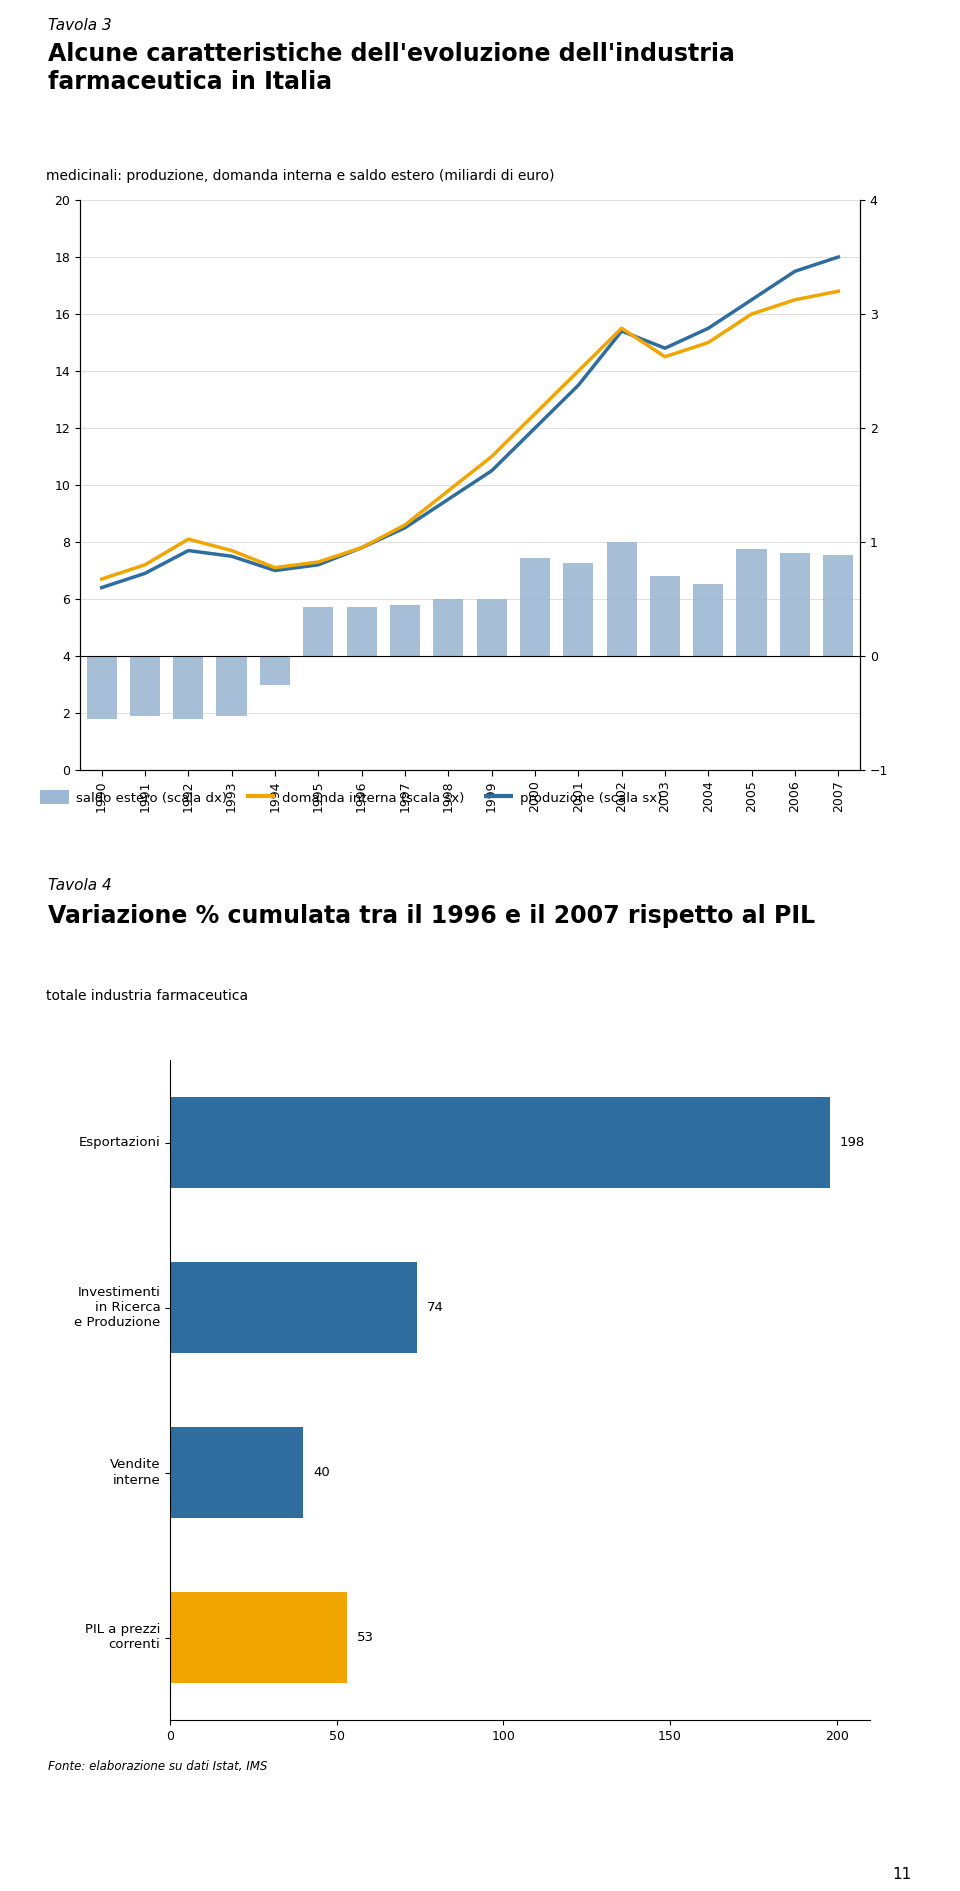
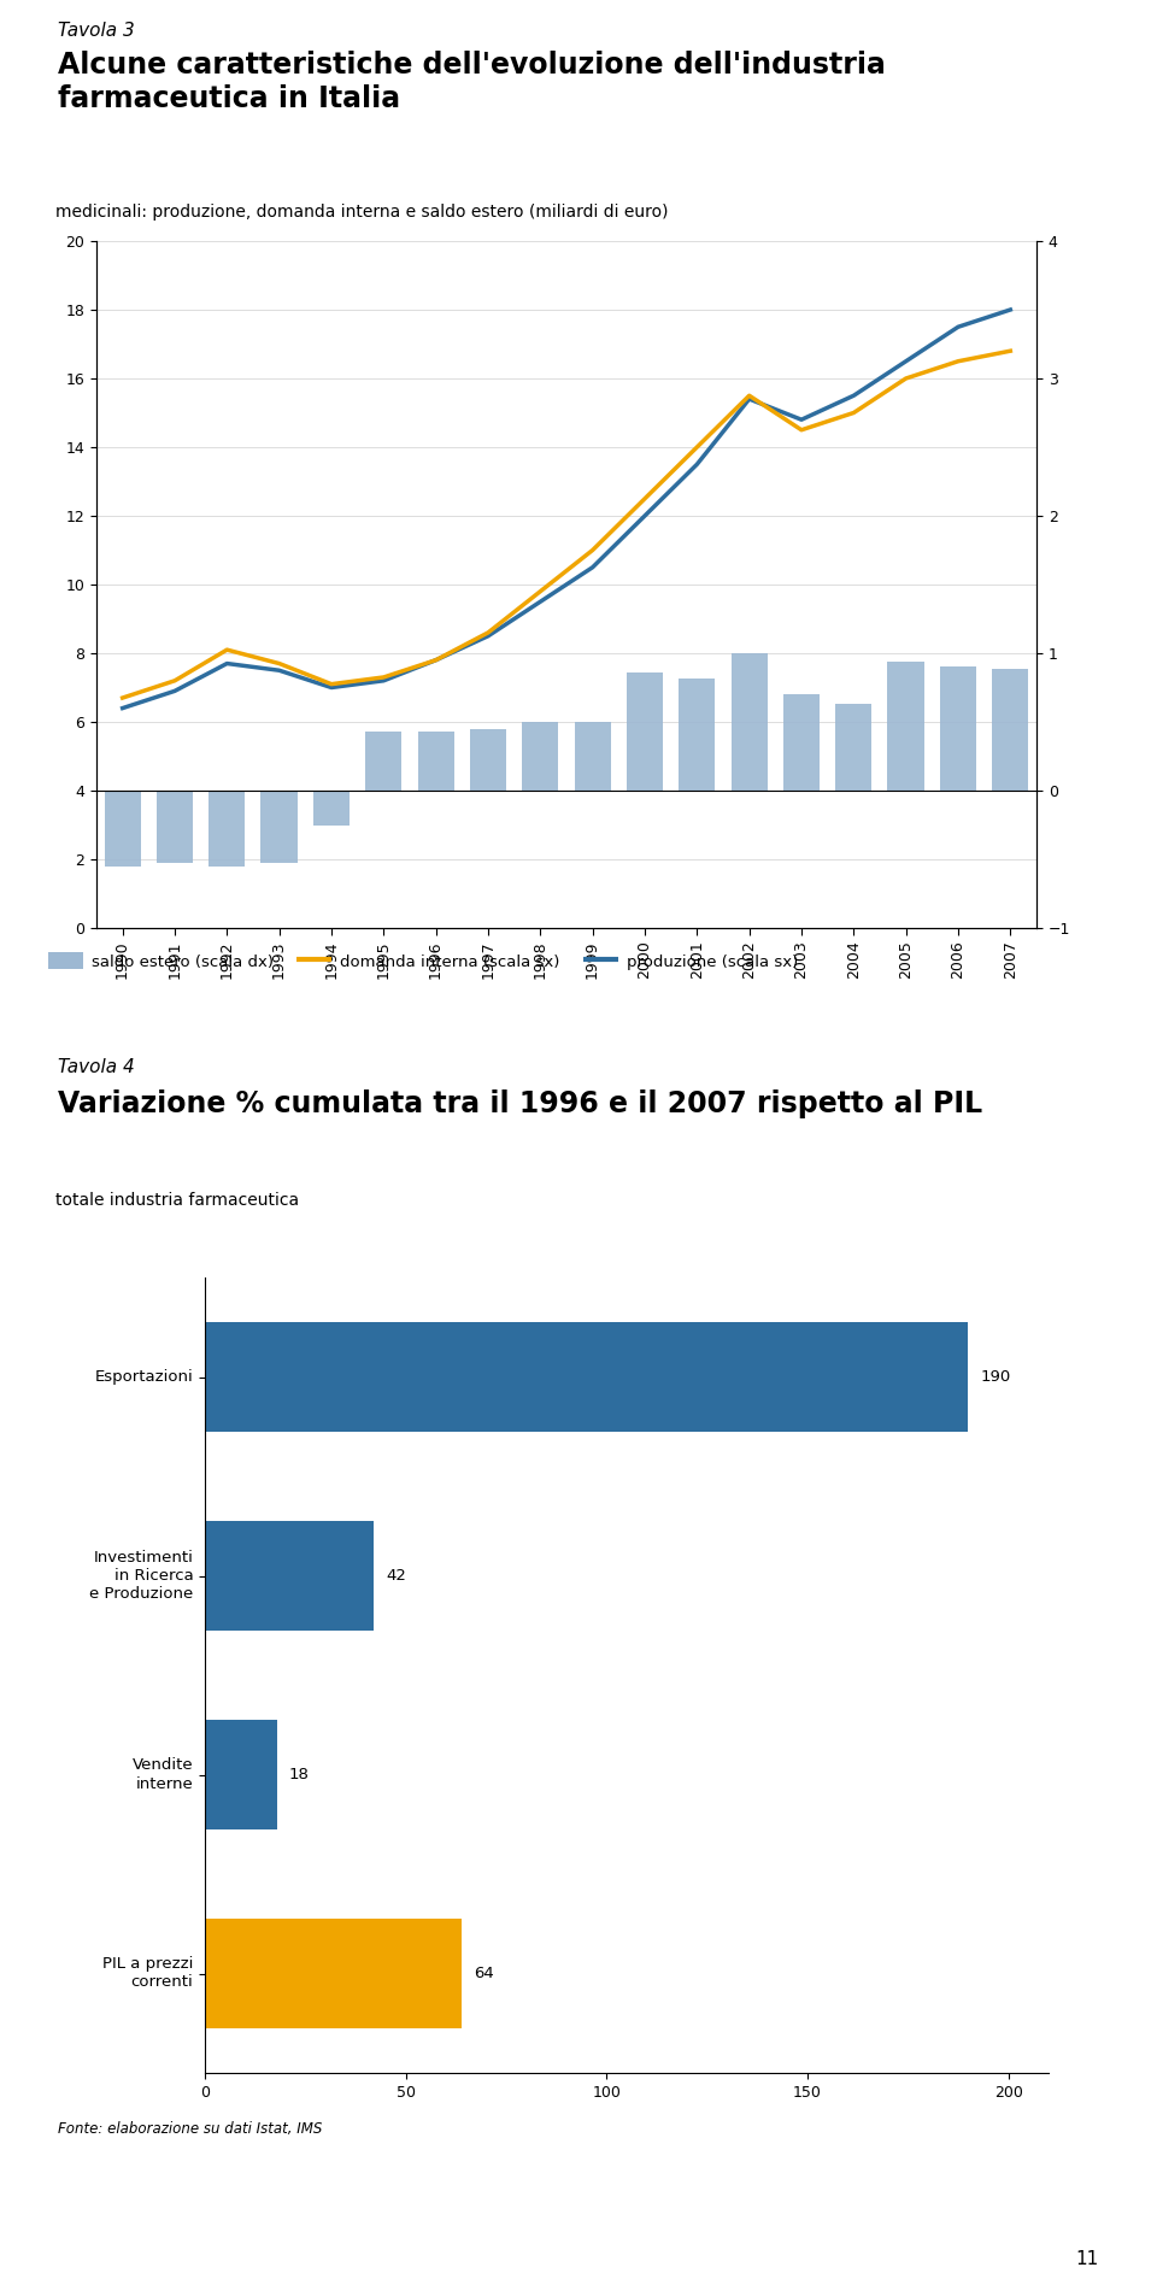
Esportazioni: 198 -> 190
Investimenti in Ricerca e Produzione: 74 -> 42
Vendite interne: 40 -> 18
PIL a prezzi correnti: 53 -> 64
